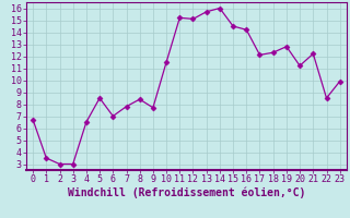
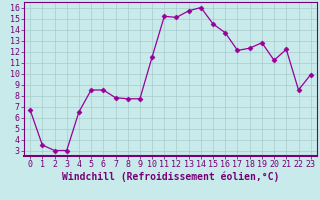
6: 7.0 -> 8.5
8: 8.4 -> 7.7
16: 14.2 -> 13.7
